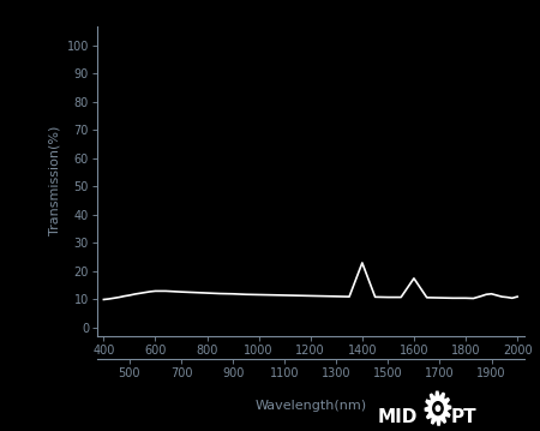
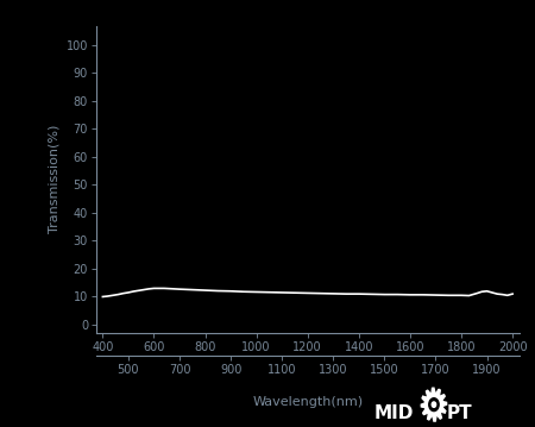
1400: 23.0 -> 11.0
1600: 17.5 -> 10.7
